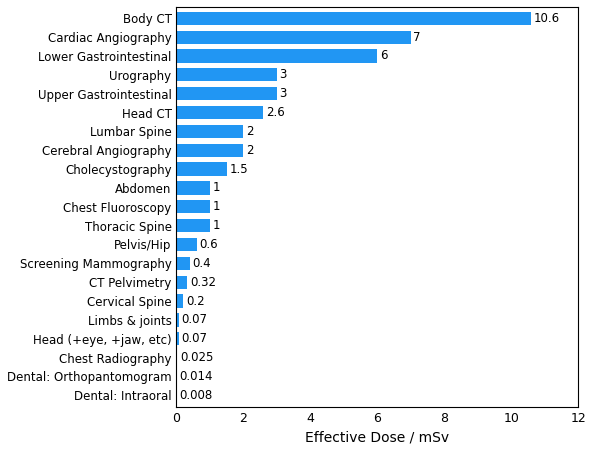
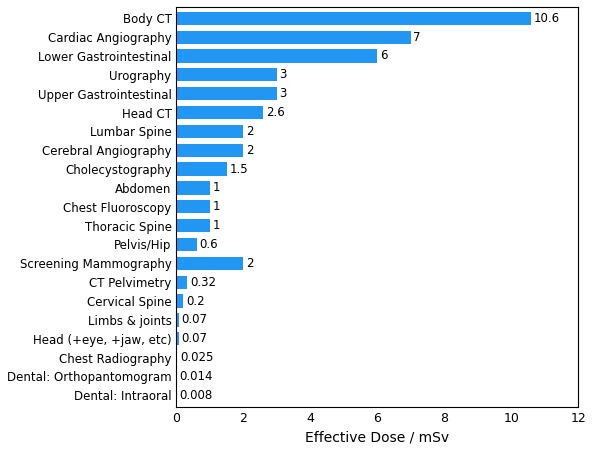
Screening Mammography: 0.4 -> 2
